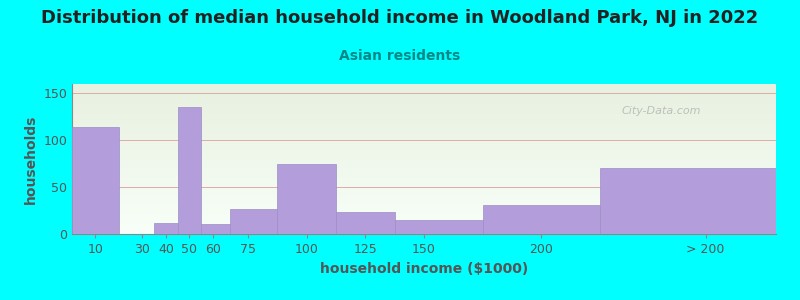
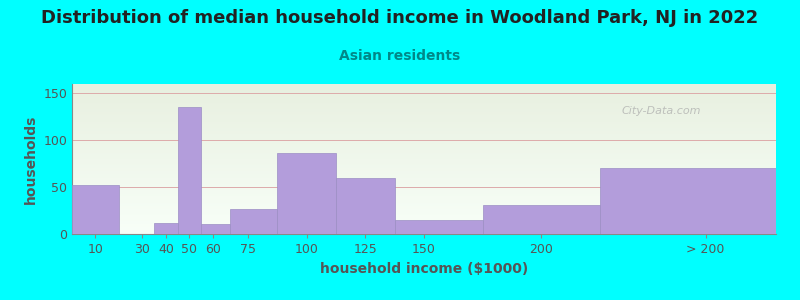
10: 114 -> 52
100: 75 -> 86
125: 23 -> 60
